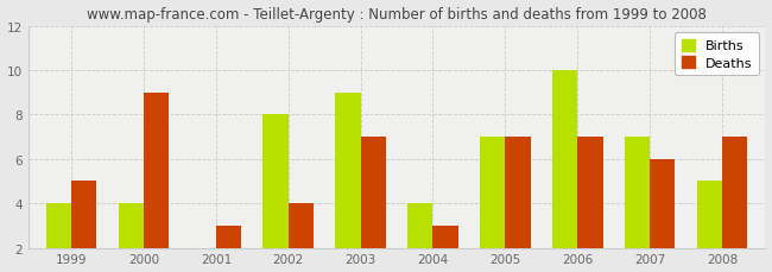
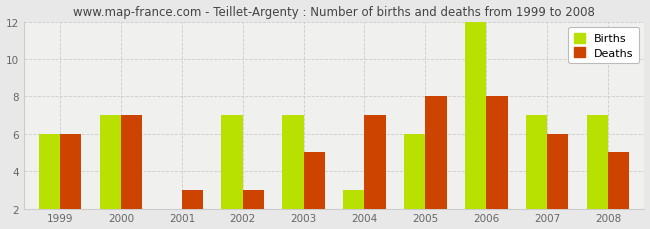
Births/1999: 4 -> 6
Deaths/1999: 5 -> 6
Births/2000: 4 -> 7
Deaths/2000: 9 -> 7
Births/2002: 8 -> 7
Deaths/2002: 4 -> 3
Births/2003: 9 -> 7
Deaths/2003: 7 -> 5
Births/2004: 4 -> 3
Deaths/2004: 3 -> 7
Births/2005: 7 -> 6
Deaths/2005: 7 -> 8
Births/2006: 10 -> 12
Deaths/2006: 7 -> 8
Births/2008: 5 -> 7
Deaths/2008: 7 -> 5
